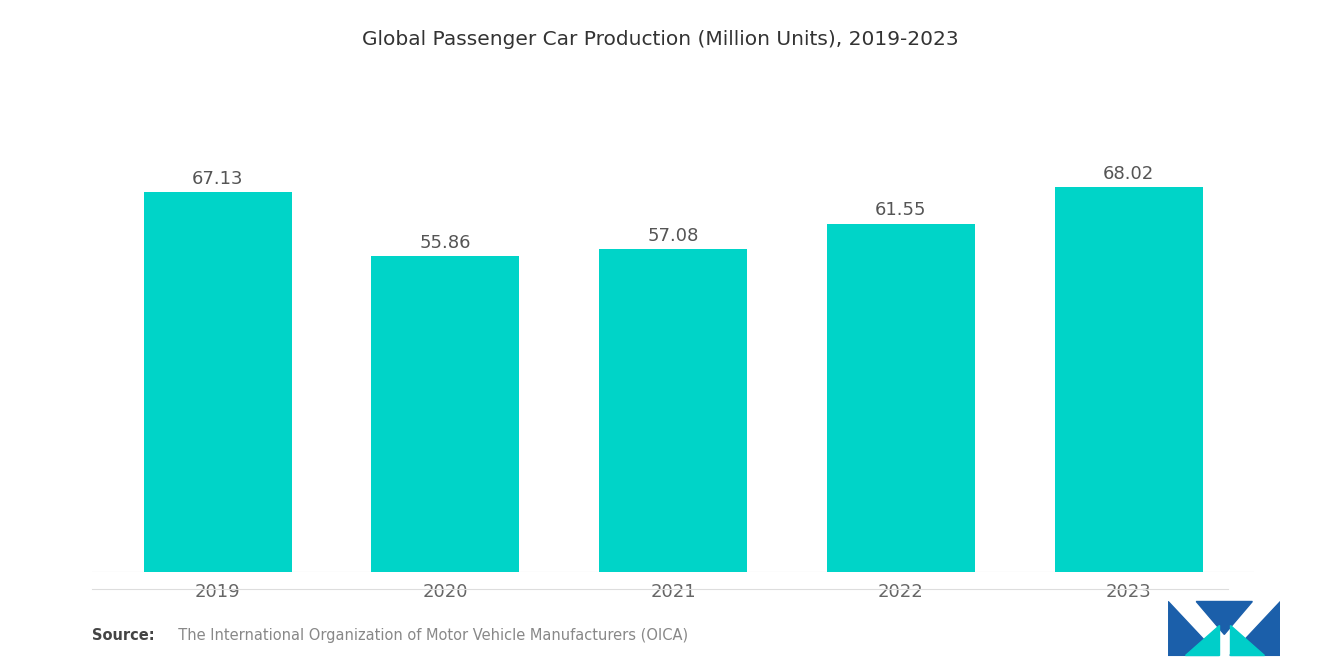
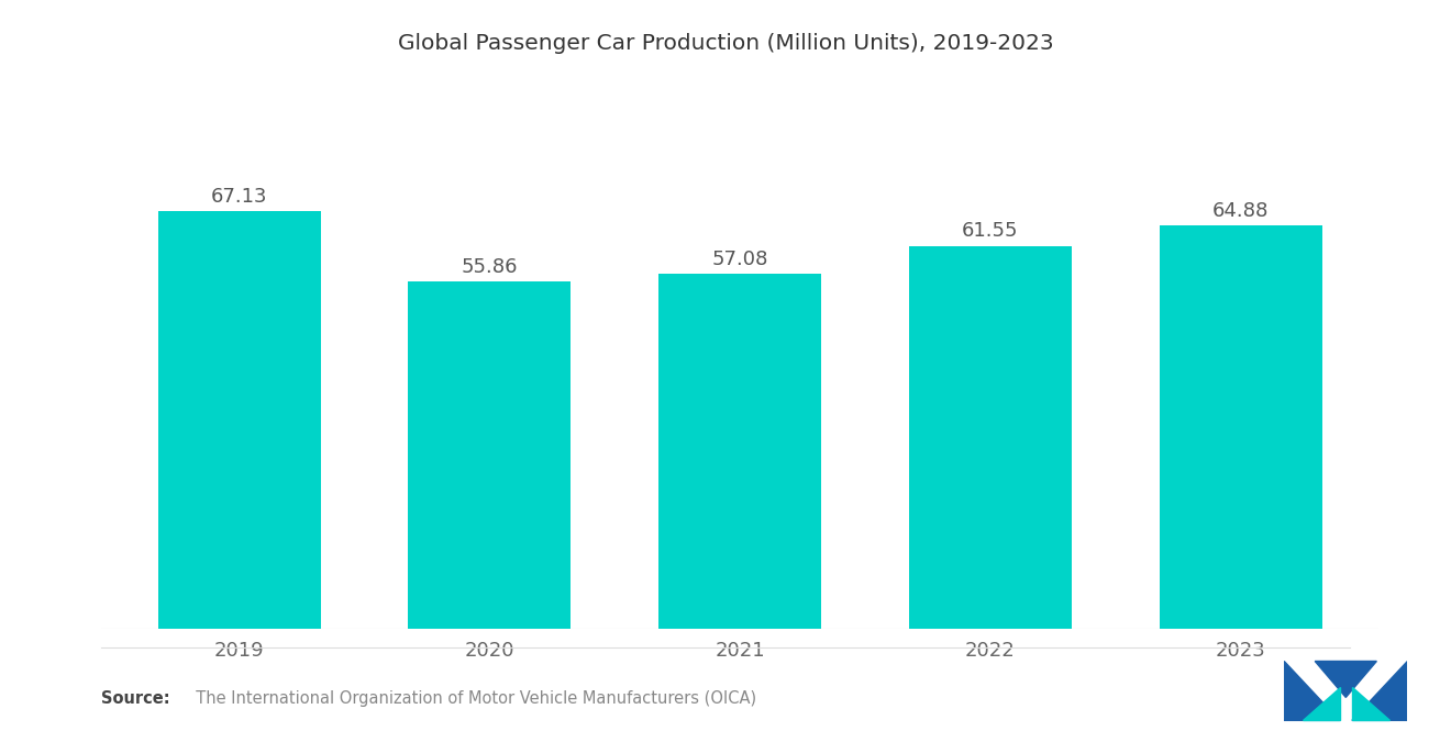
2023: 68.02 -> 64.88
